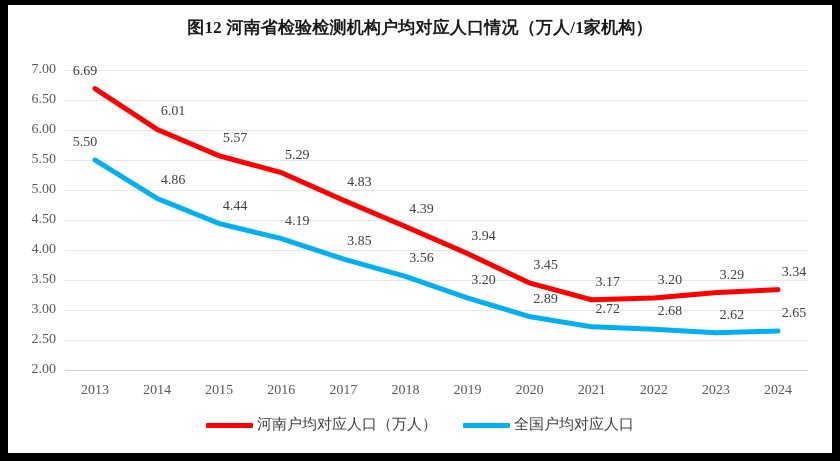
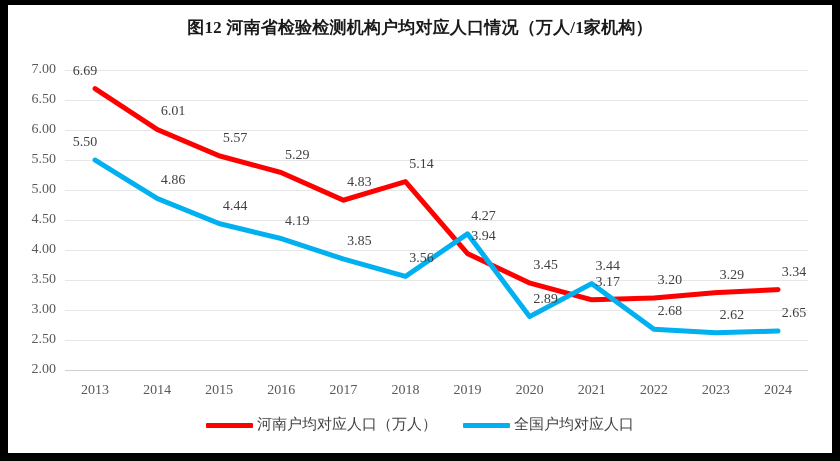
河南户均对应人口（万人）/2018: 4.39 -> 5.14
全国户均对应人口/2019: 3.20 -> 4.27
全国户均对应人口/2021: 2.72 -> 3.44
